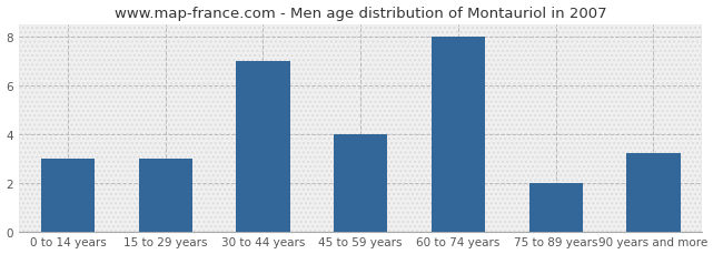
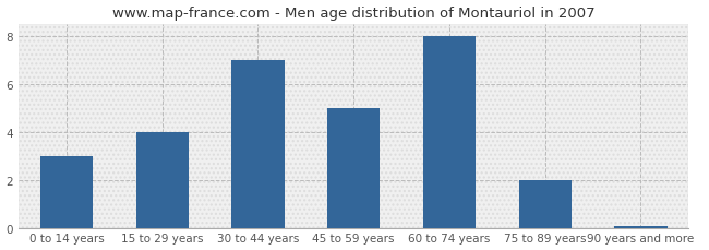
15 to 29 years: 3.00 -> 4.00
45 to 59 years: 4.00 -> 5.00
90 years and more: 3.20 -> 0.07
